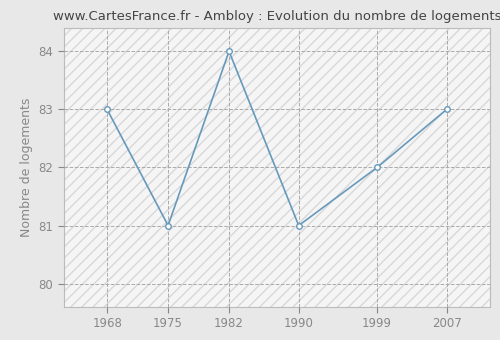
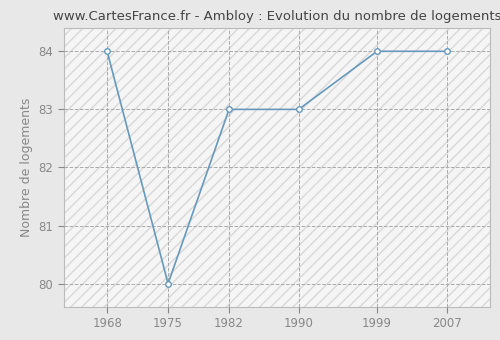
1968: 83 -> 84
1975: 81 -> 80
1982: 84 -> 83
1990: 81 -> 83
1999: 82 -> 84
2007: 83 -> 84
